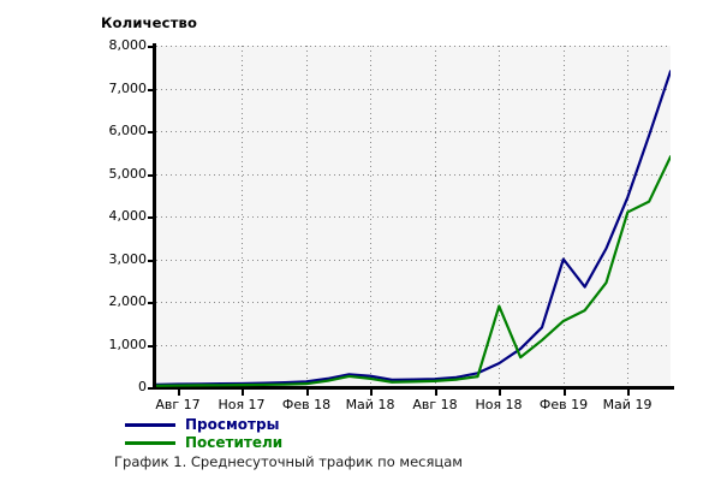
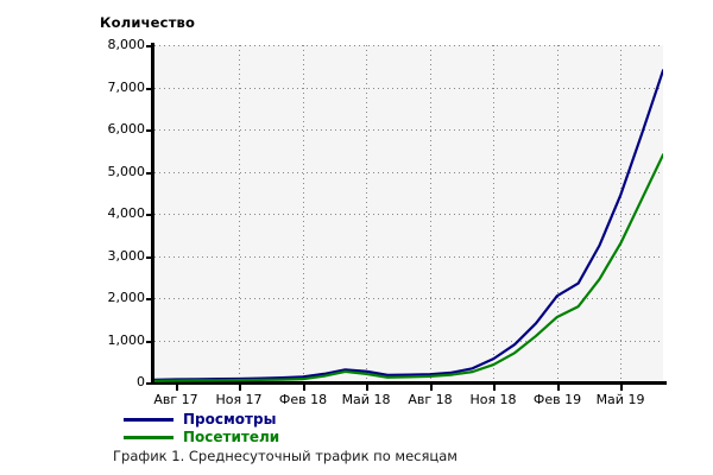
Посетители/Ноя 18: 1900 -> 400
Просмотры/Фев 19: 3000 -> 2000
Посетители/Май 19: 4100 -> 3300
